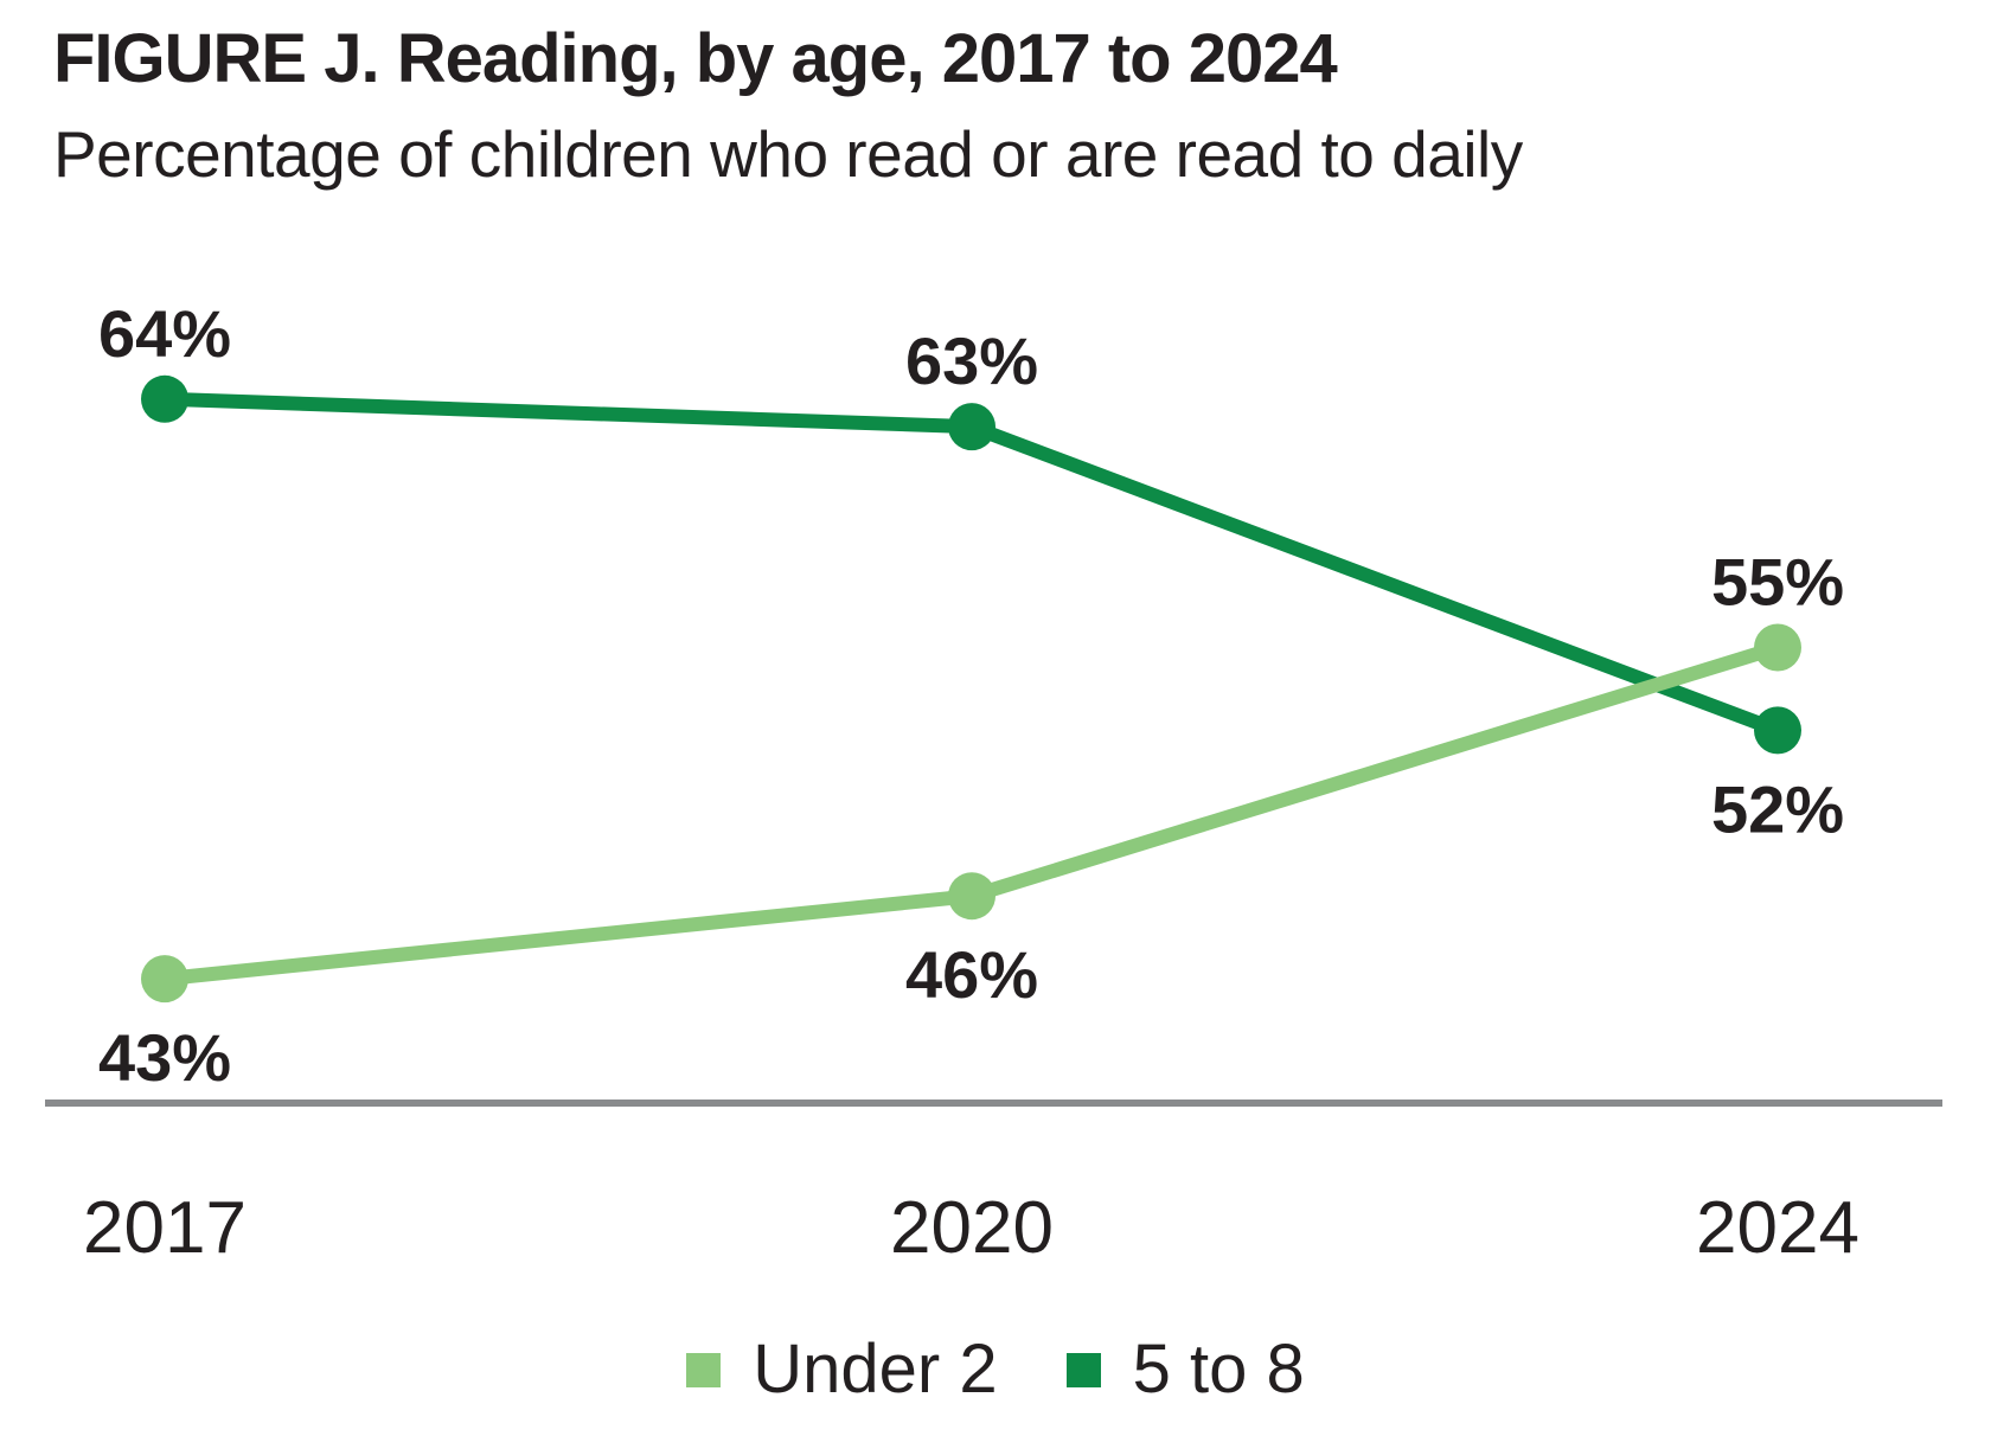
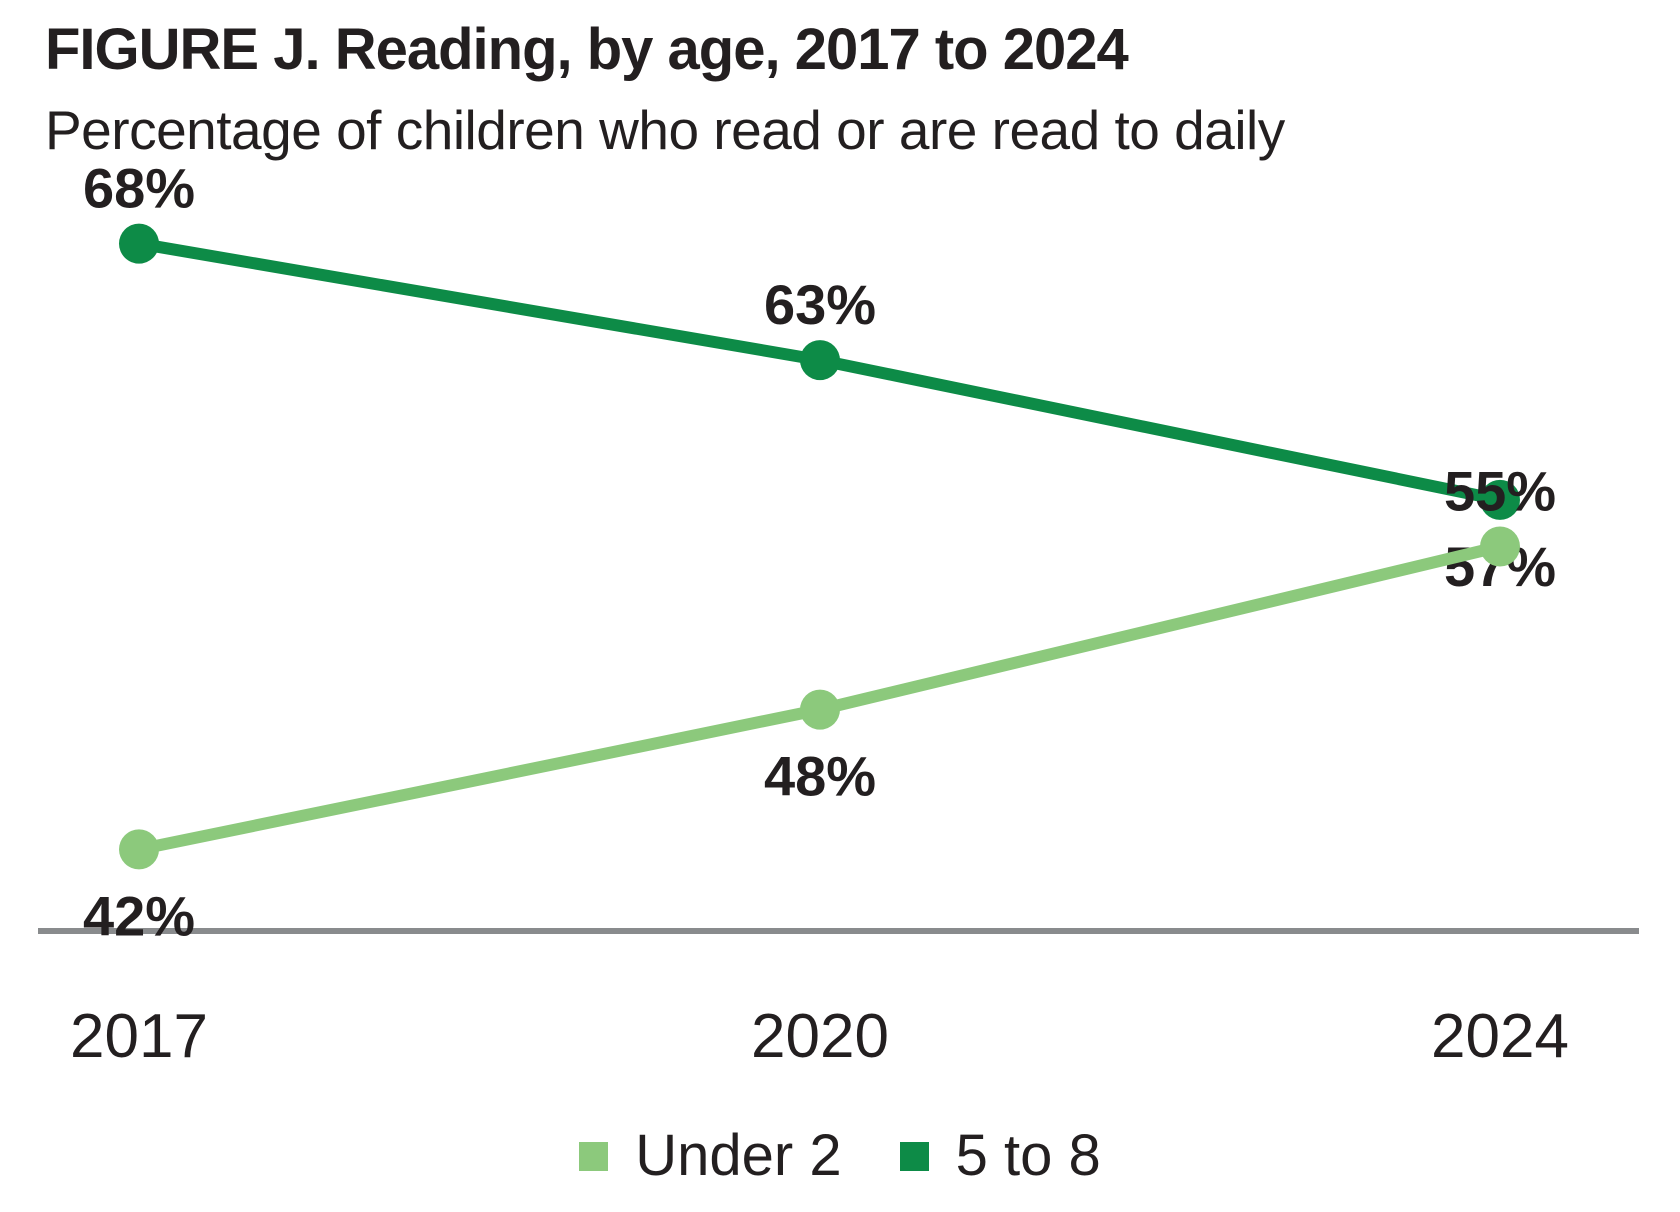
Under 2/2017: 43% -> 42%
5 to 8/2017: 64% -> 68%
Under 2/2020: 46% -> 48%
5 to 8/2024: 52% -> 57%
